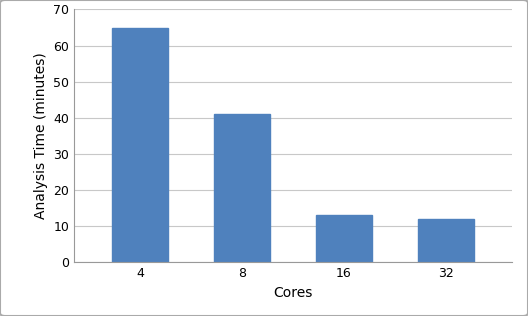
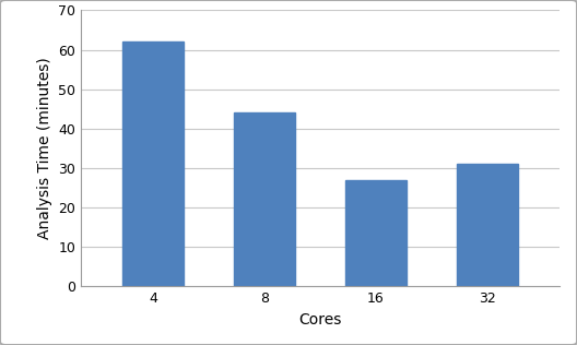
4: 65 -> 62
8: 41 -> 44
16: 13 -> 27
32: 12 -> 31
